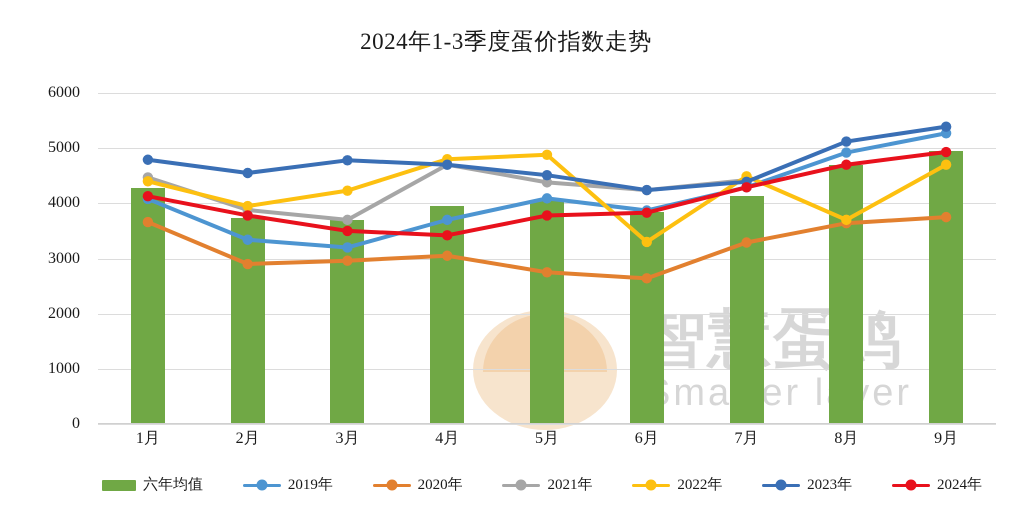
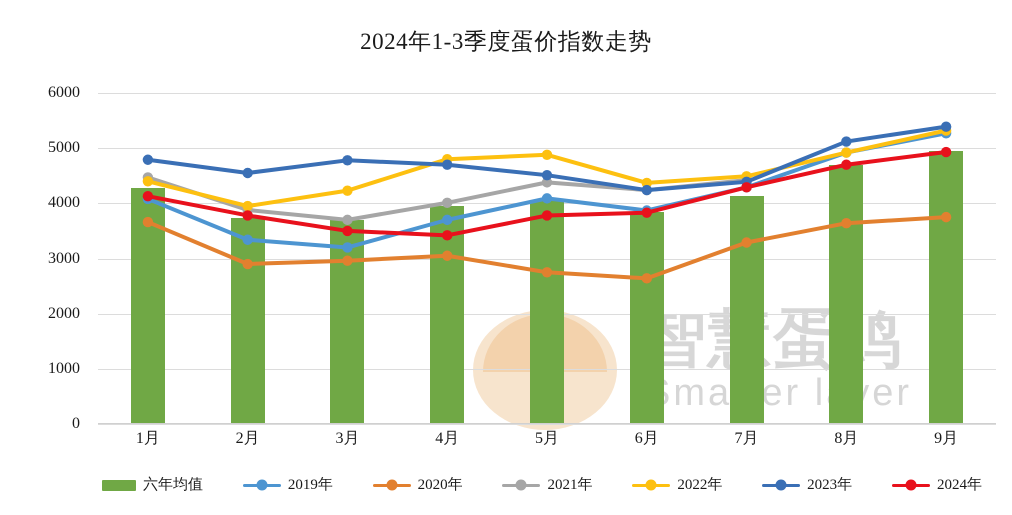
2021年/4月: 4700 -> 4000
2022年/6月: 3300 -> 4400
2022年/8月: 3700 -> 4900
2022年/9月: 4700 -> 5300
